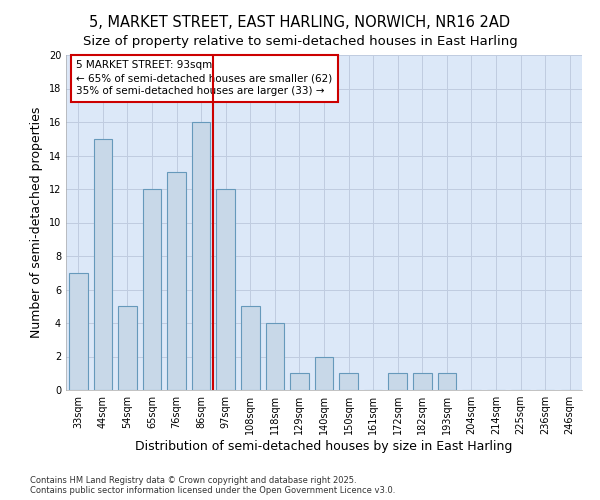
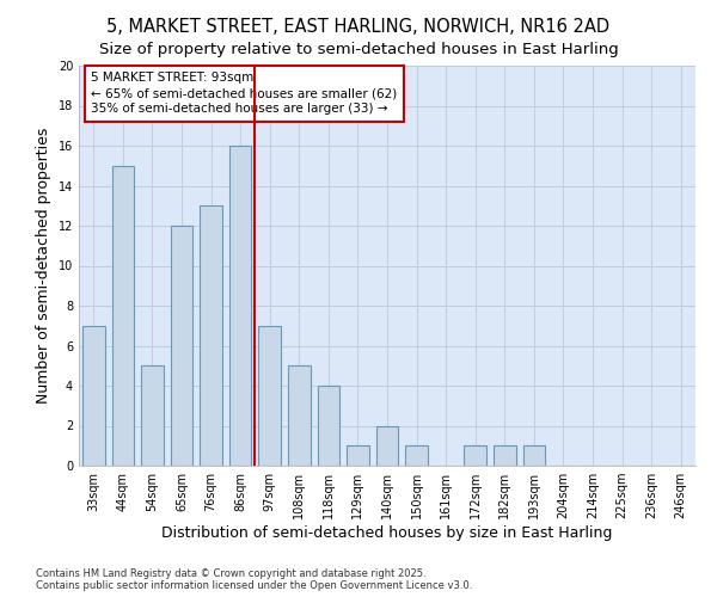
97sqm: 12 -> 7
